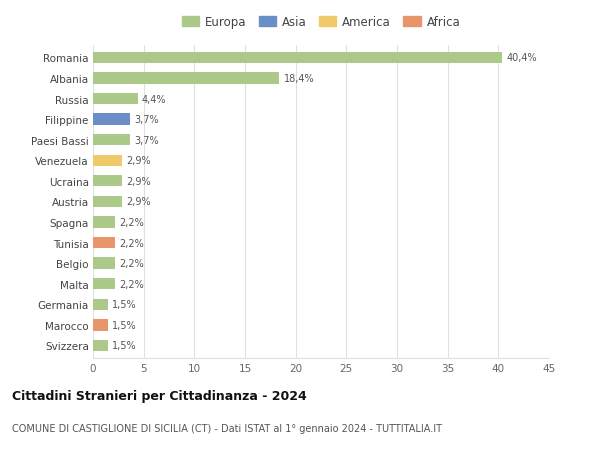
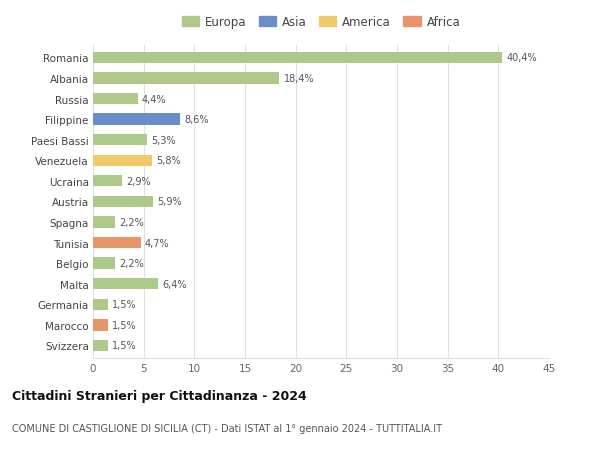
Filippine: 3,7% -> 8,6%
Paesi Bassi: 3,7% -> 5,3%
Venezuela: 2,9% -> 5,8%
Austria: 2,9% -> 5,9%
Tunisia: 2,2% -> 4,7%
Malta: 2,2% -> 6,4%
